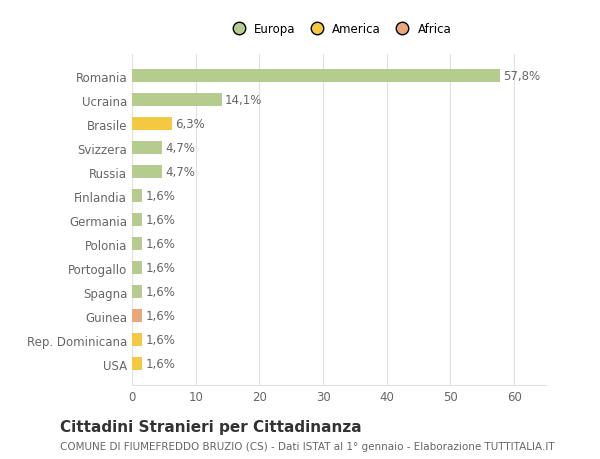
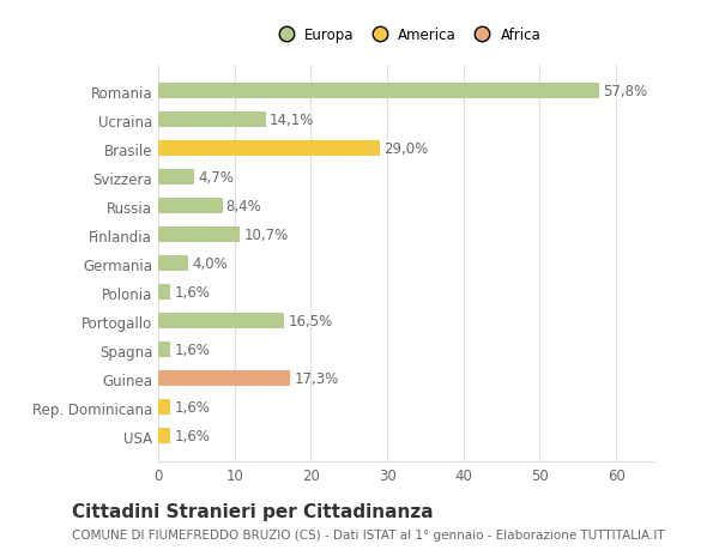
Brasile: 6,3% -> 29,0%
Russia: 4,7% -> 8,4%
Finlandia: 1,6% -> 10,7%
Germania: 1,6% -> 4,0%
Portogallo: 1,6% -> 16,5%
Guinea: 1,6% -> 17,3%
